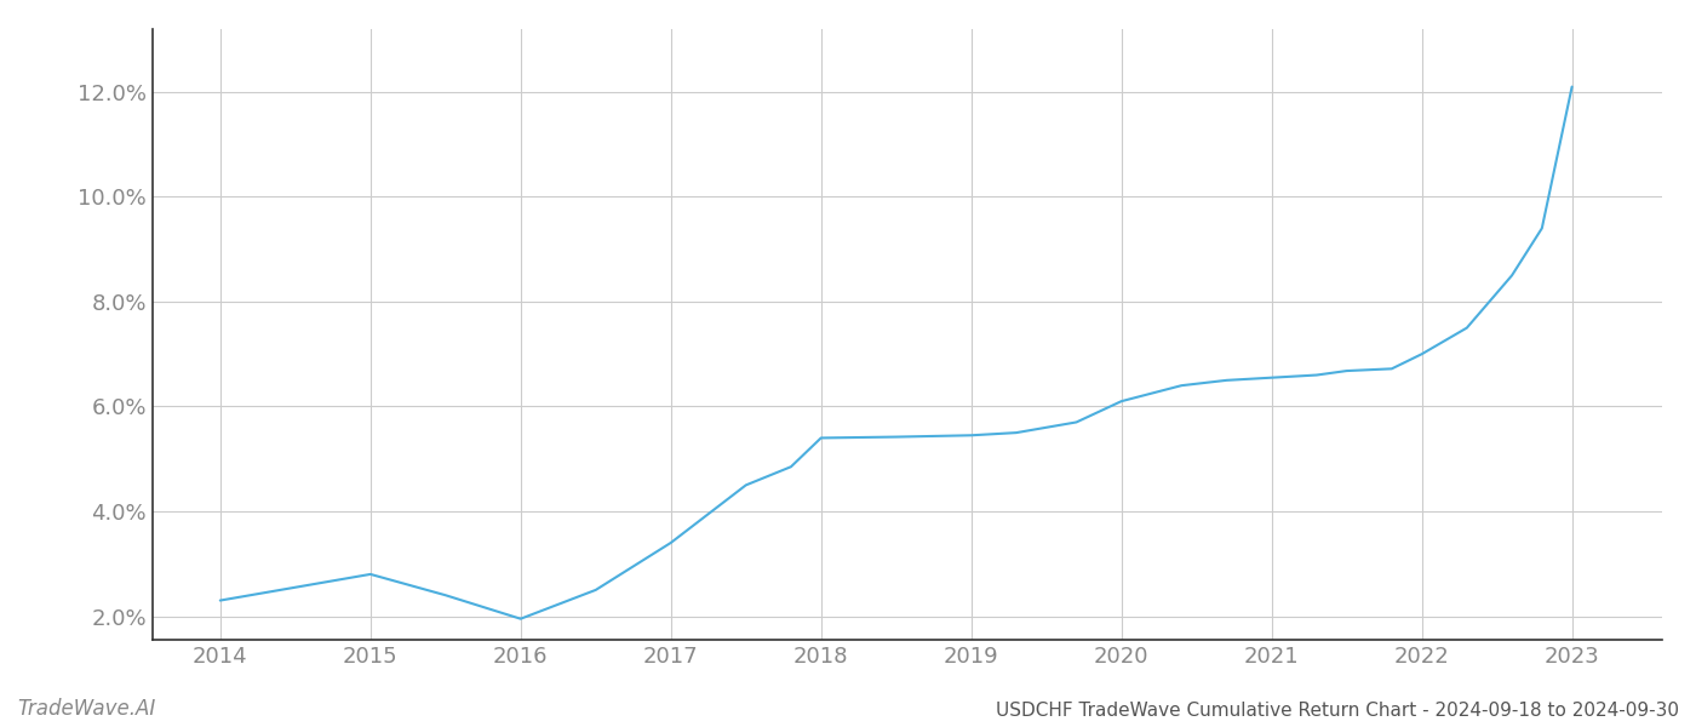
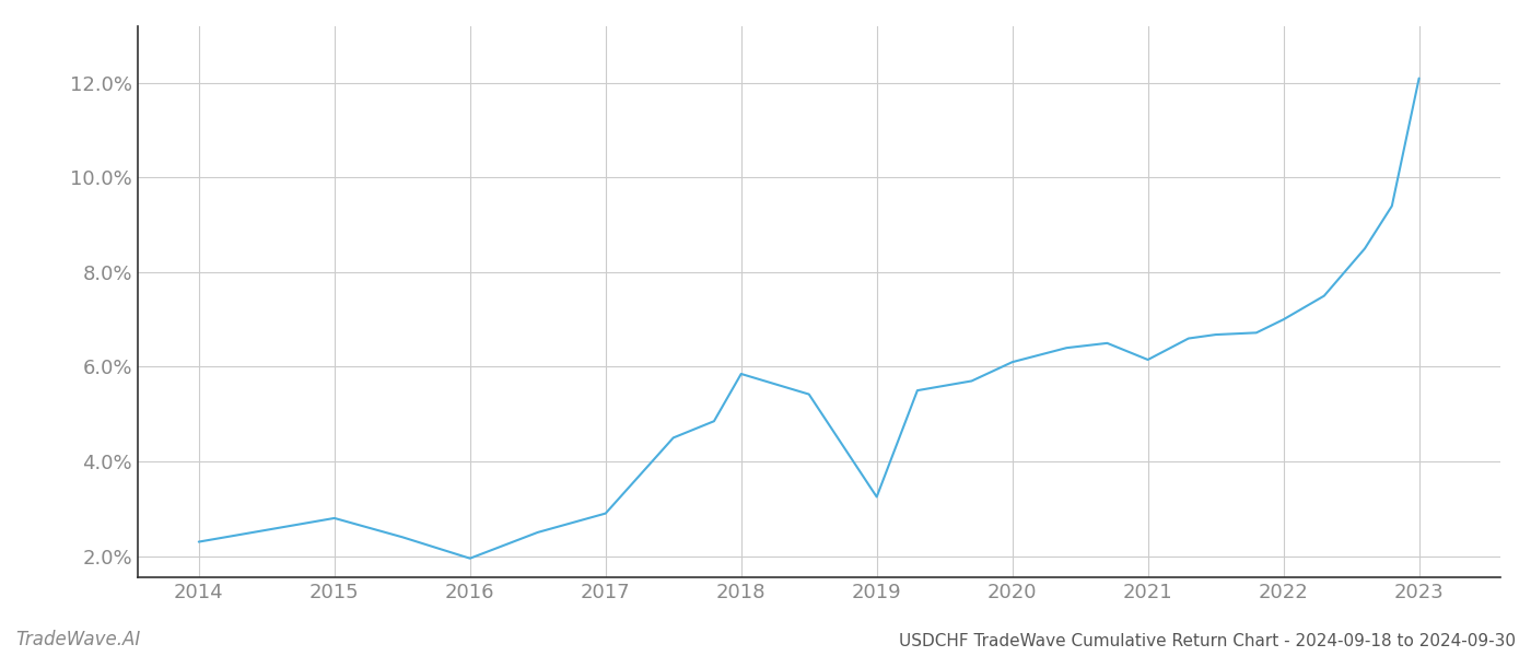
2017: 3.40% -> 2.90%
2018: 5.40% -> 5.85%
2019: 5.45% -> 3.25%
2021: 6.55% -> 6.15%
